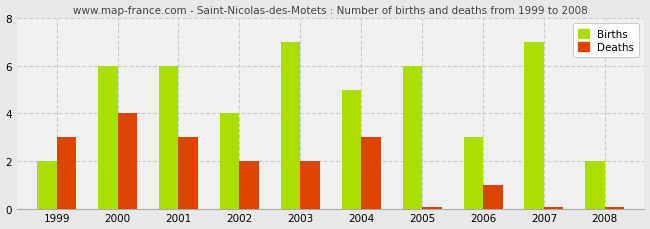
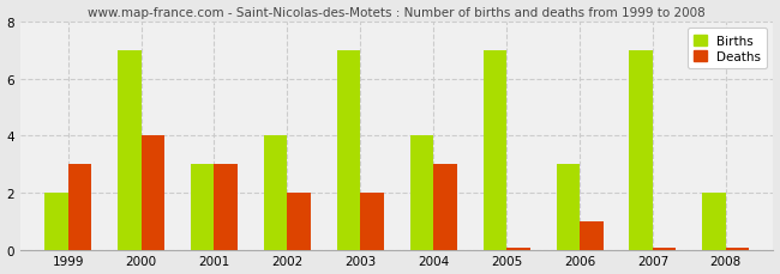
Births/2000: 6 -> 7
Births/2001: 6 -> 3
Births/2004: 5 -> 4
Births/2005: 6 -> 7
